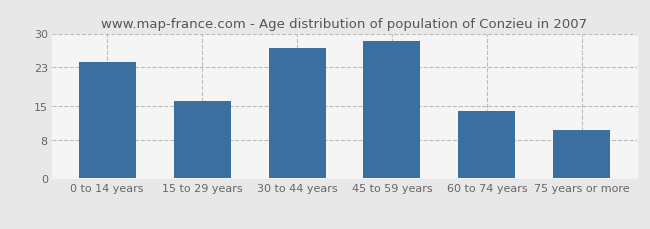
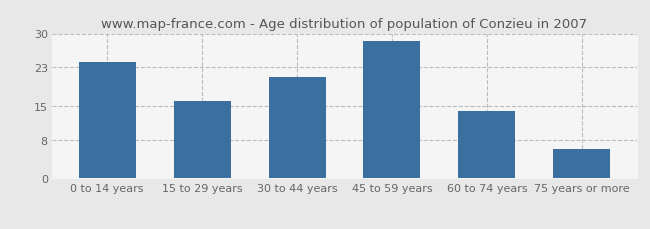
30 to 44 years: 27.0 -> 21.0
75 years or more: 10.0 -> 6.0
